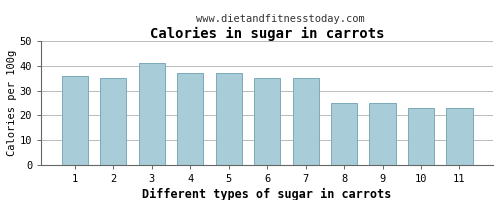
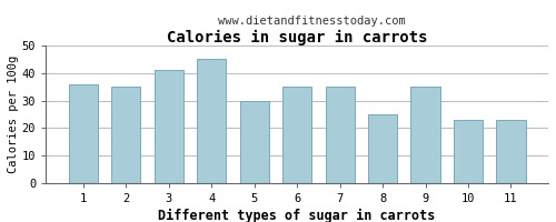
4: 37 -> 45
5: 37 -> 30
9: 25 -> 35
